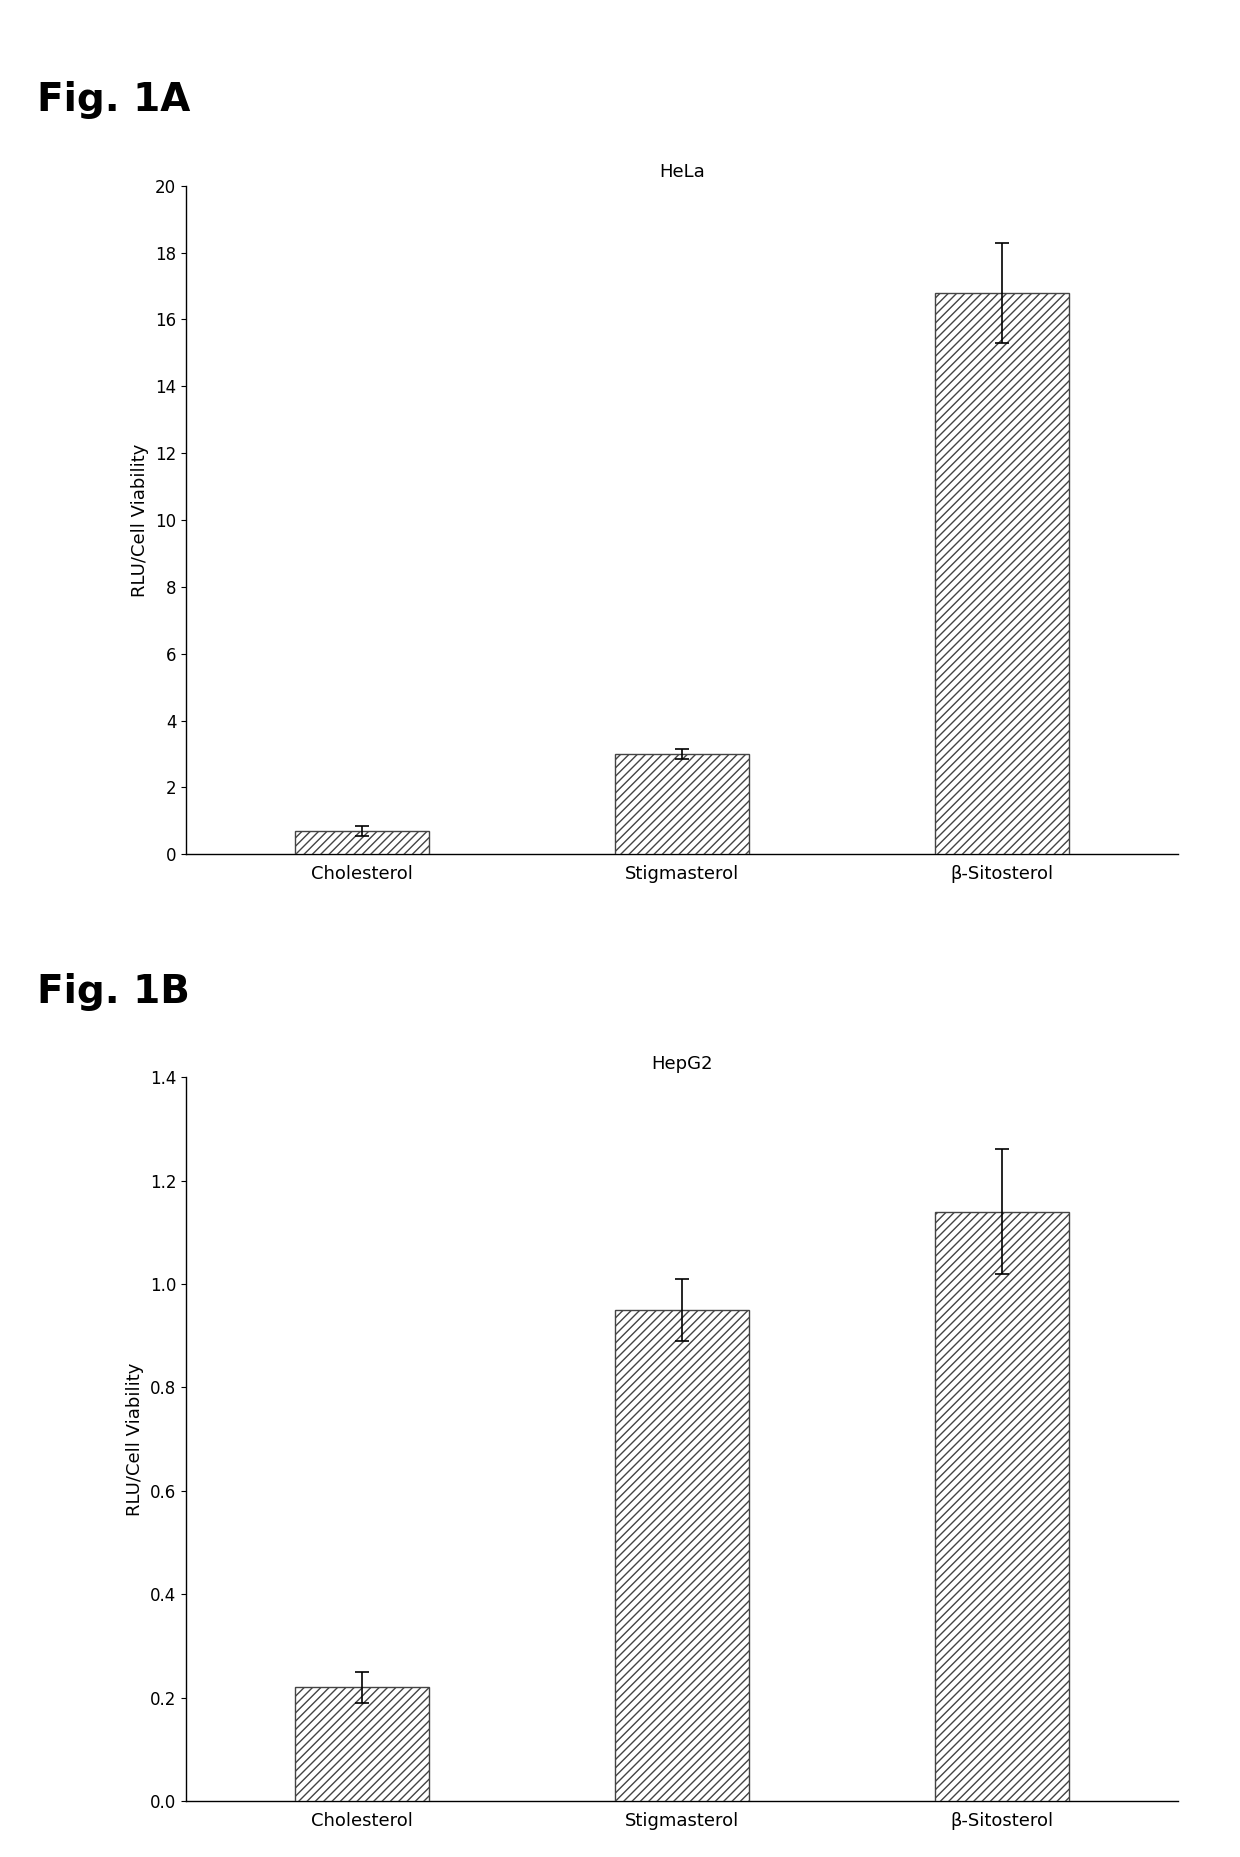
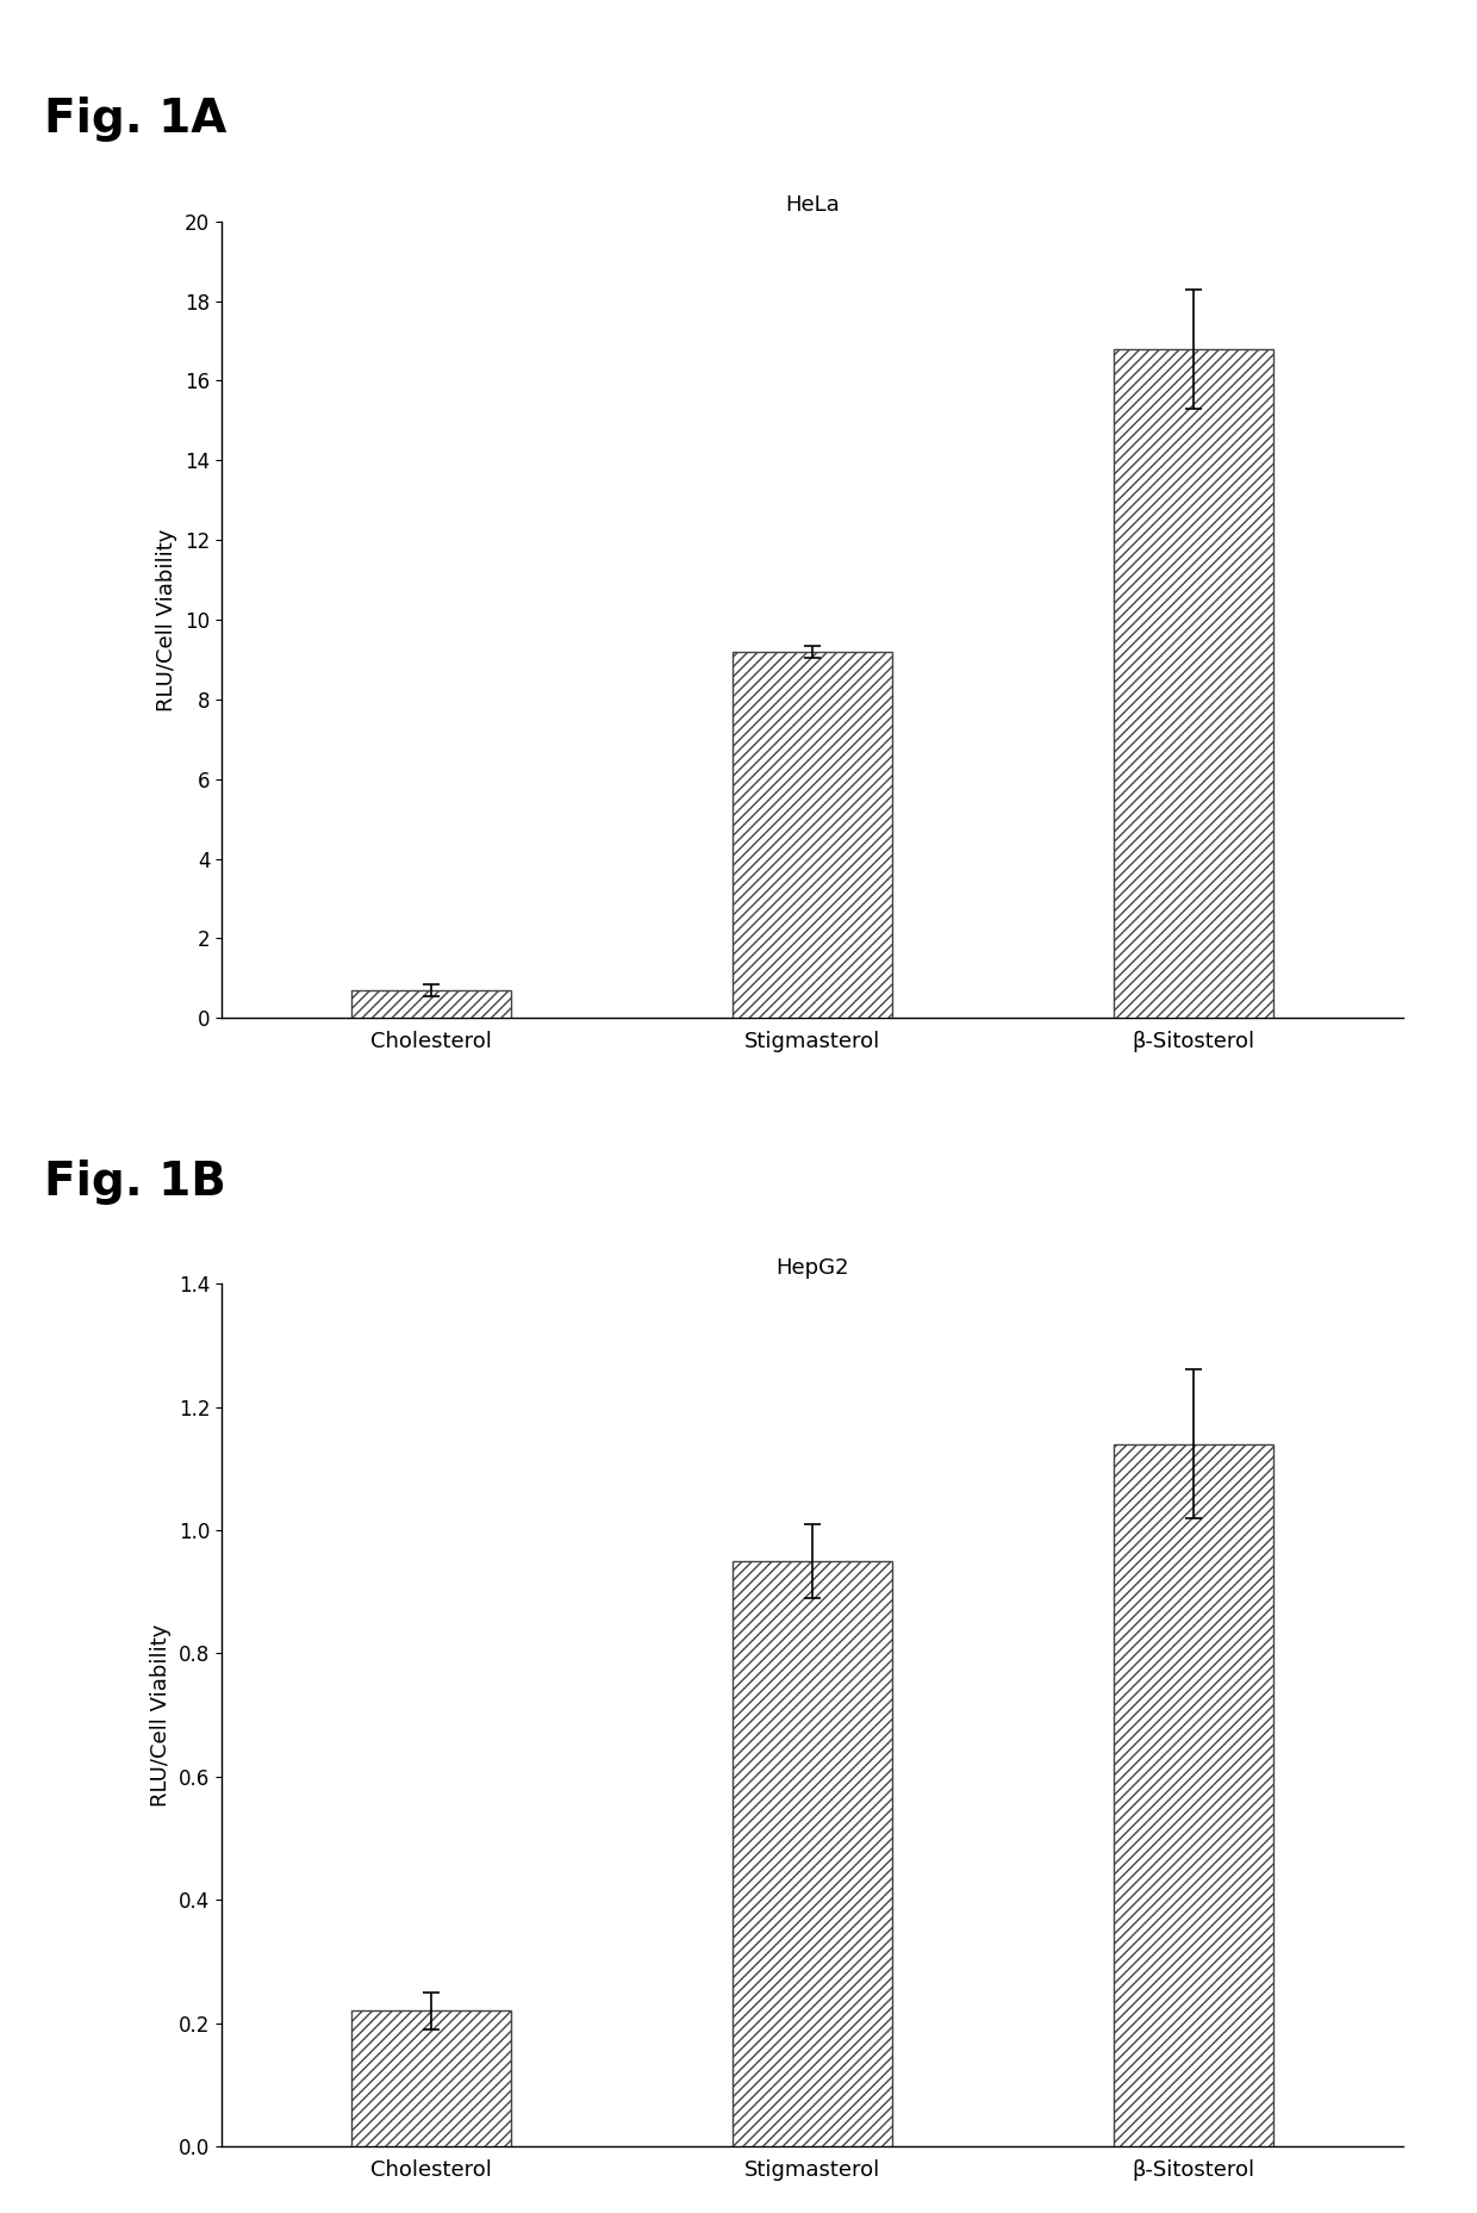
HeLa/Stigmasterol: 3.0 -> 9.2
